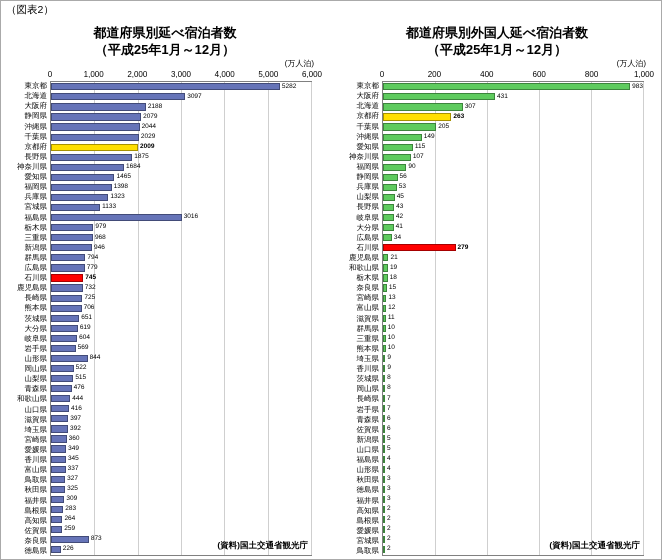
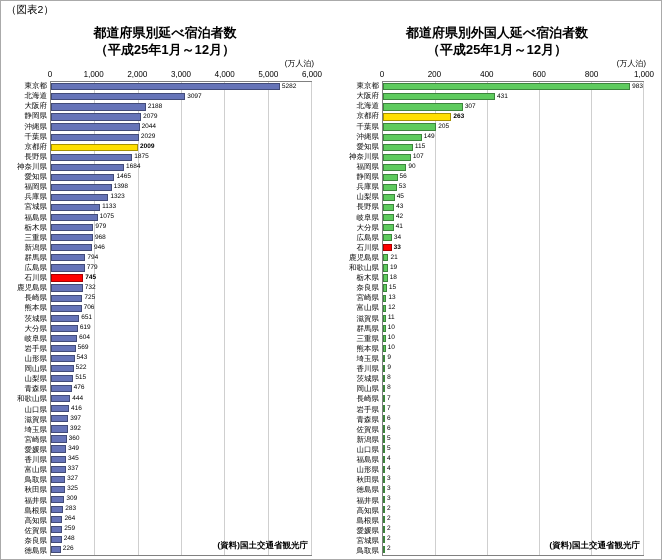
都道府県別延べ宿泊者数/福島県: 3016 -> 1075
都道府県別延べ宿泊者数/山形県: 844 -> 543
都道府県別延べ宿泊者数/奈良県: 873 -> 248
都道府県別外国人延べ宿泊者数/石川県: 279 -> 33
